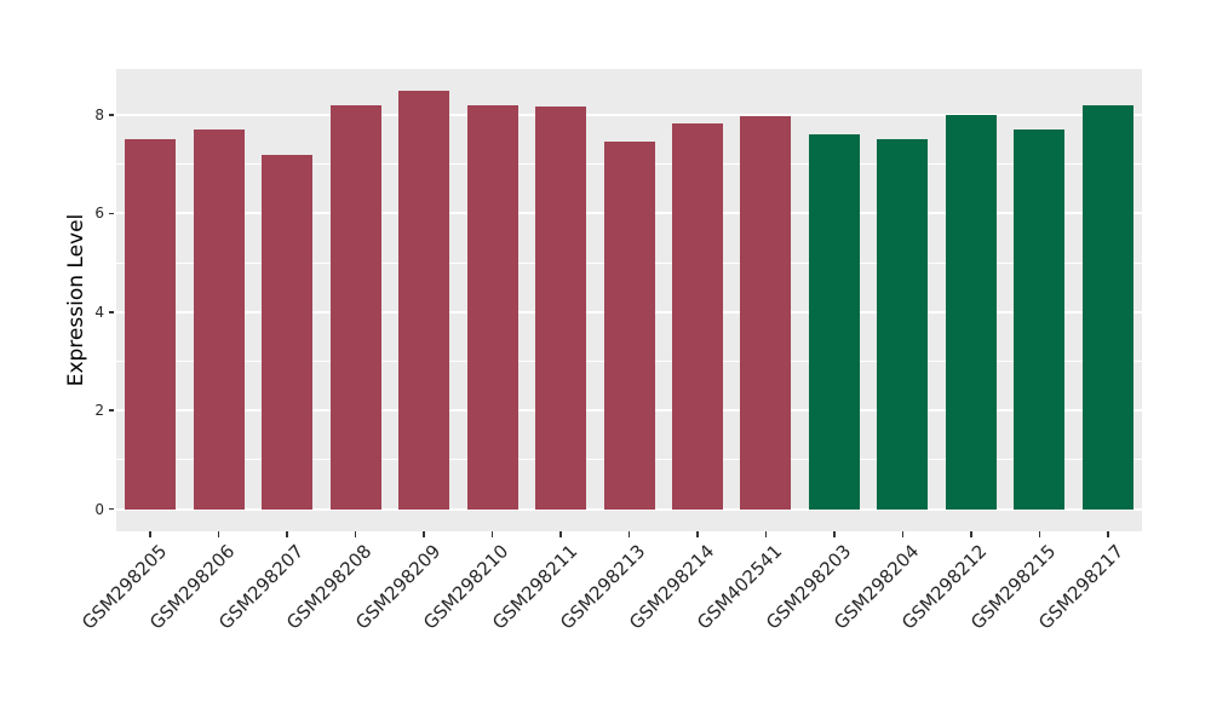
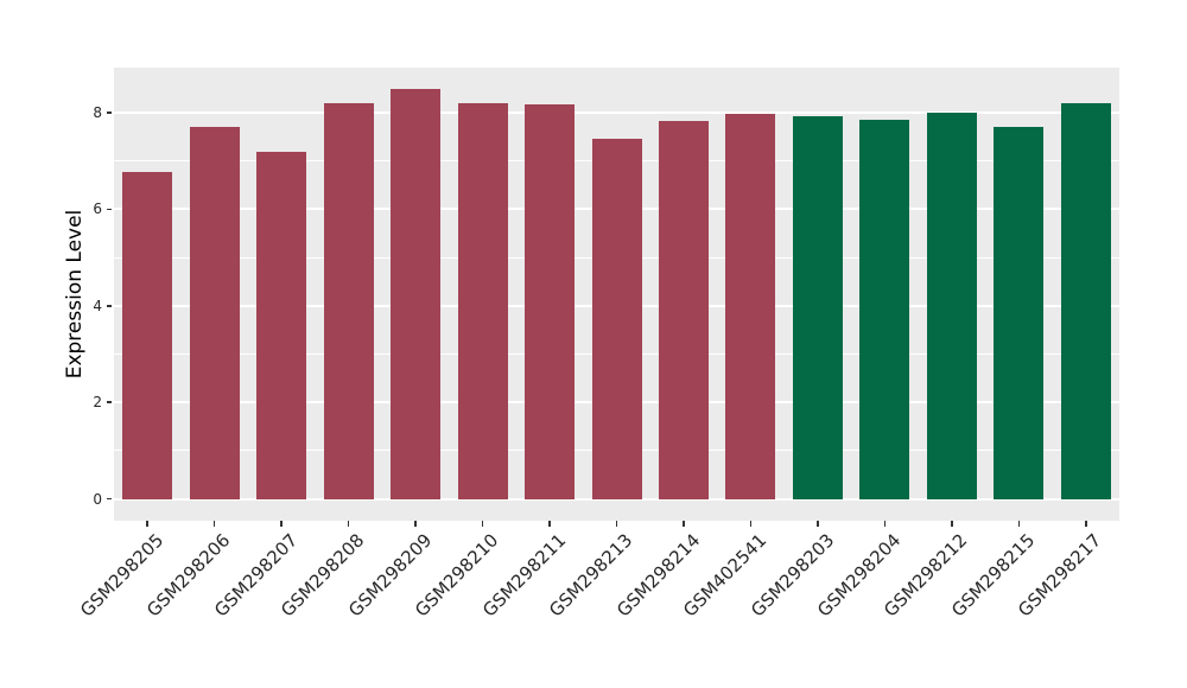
GSM298205: 7.5 -> 6.8
GSM298203: 7.6 -> 7.9
GSM298204: 7.5 -> 7.8
